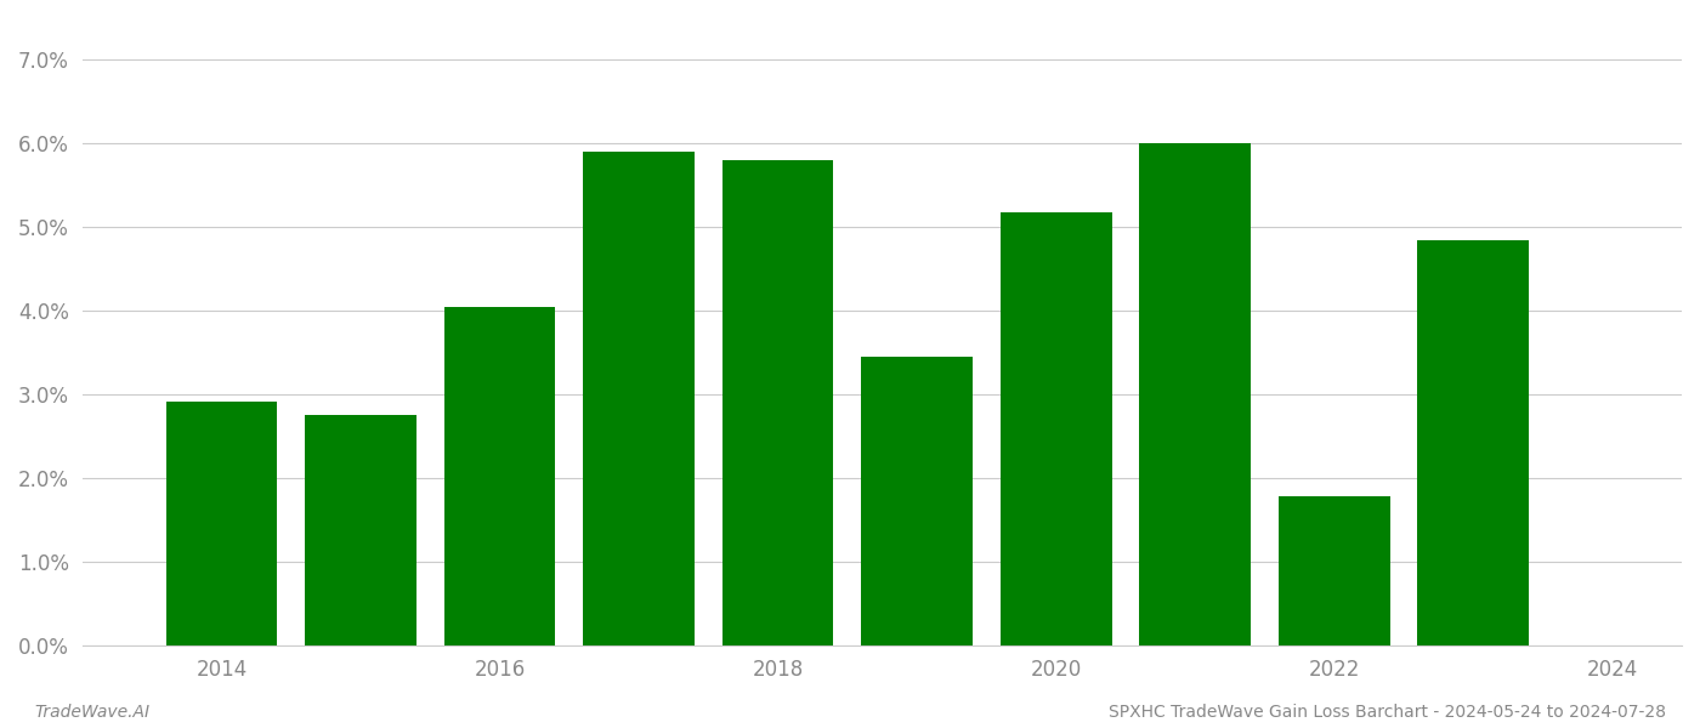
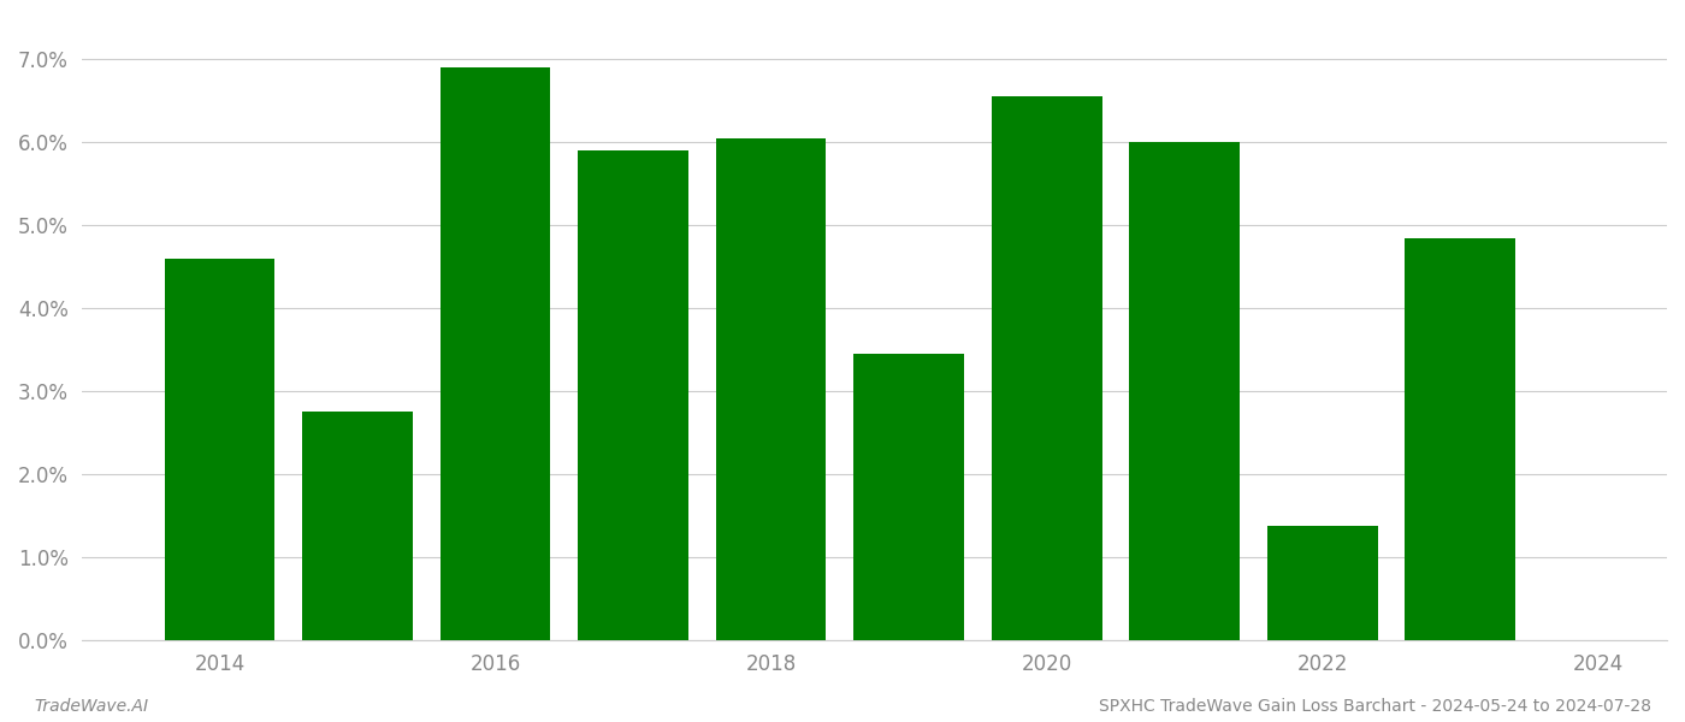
2014: 2.92% -> 4.60%
2016: 4.04% -> 6.90%
2018: 5.80% -> 6.05%
2020: 5.18% -> 6.55%
2022: 1.78% -> 1.38%
